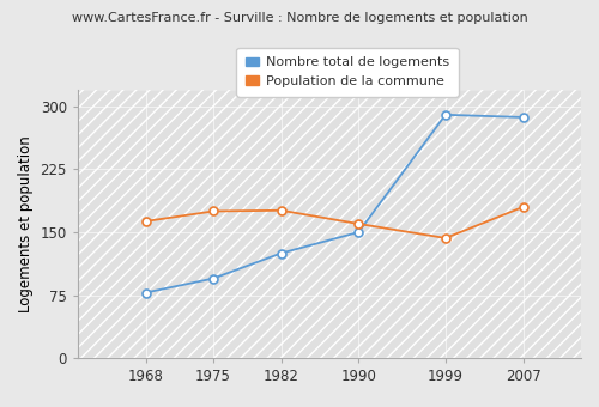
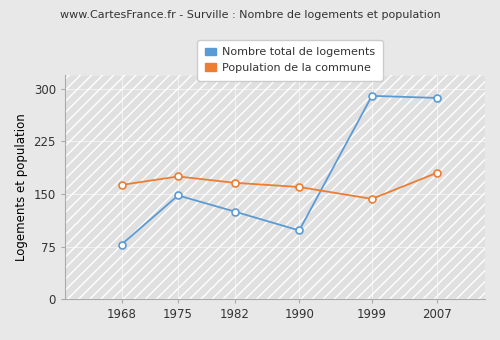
Nombre total de logements/1975: 95 -> 148
Population de la commune/1982: 176 -> 166
Nombre total de logements/1990: 150 -> 98
